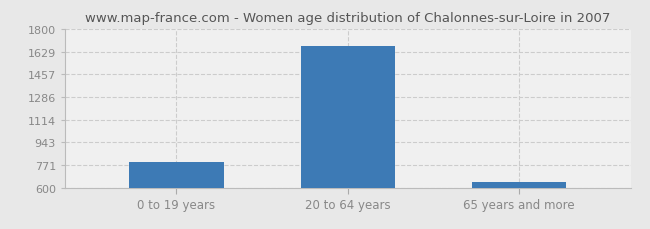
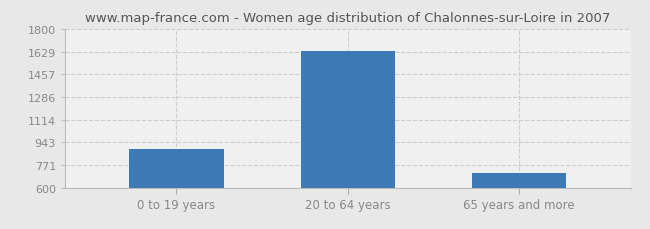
0 to 19 years: 800 -> 890
20 to 64 years: 1670 -> 1630
65 years and more: 640 -> 710
